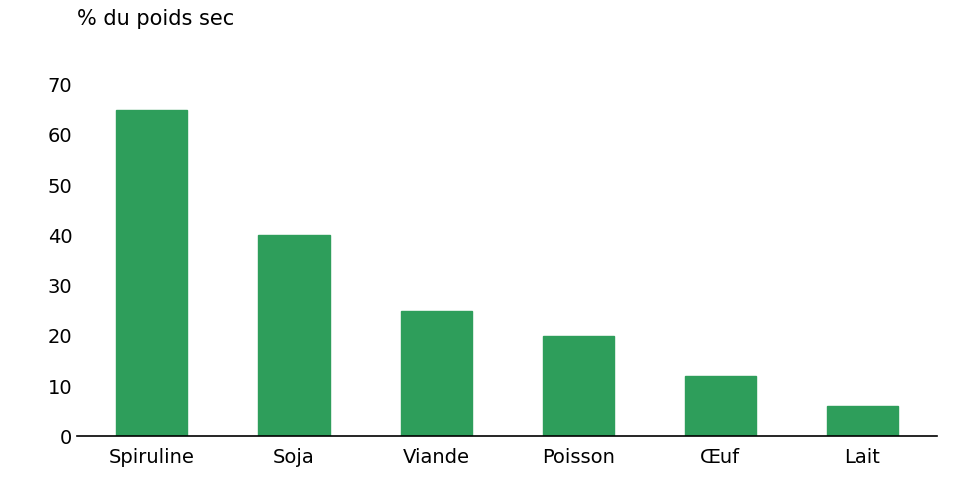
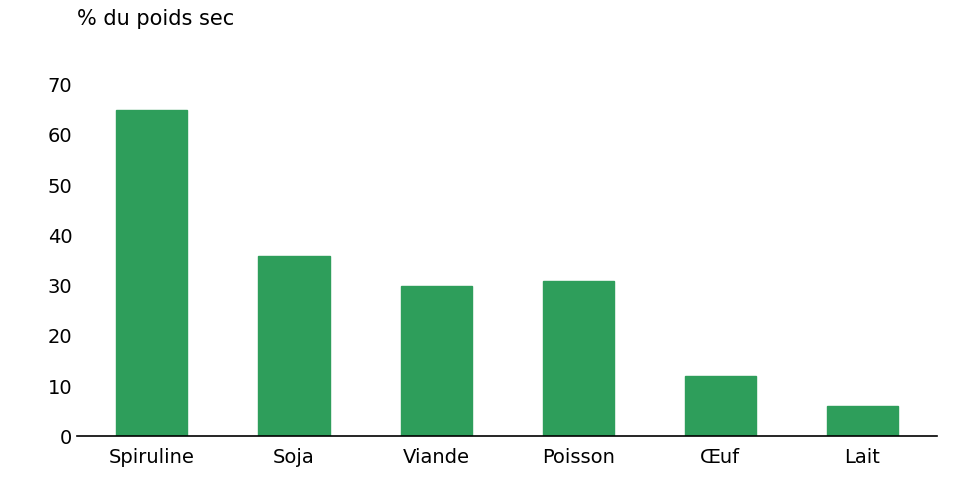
Soja: 40 -> 36
Viande: 25 -> 30
Poisson: 20 -> 31
